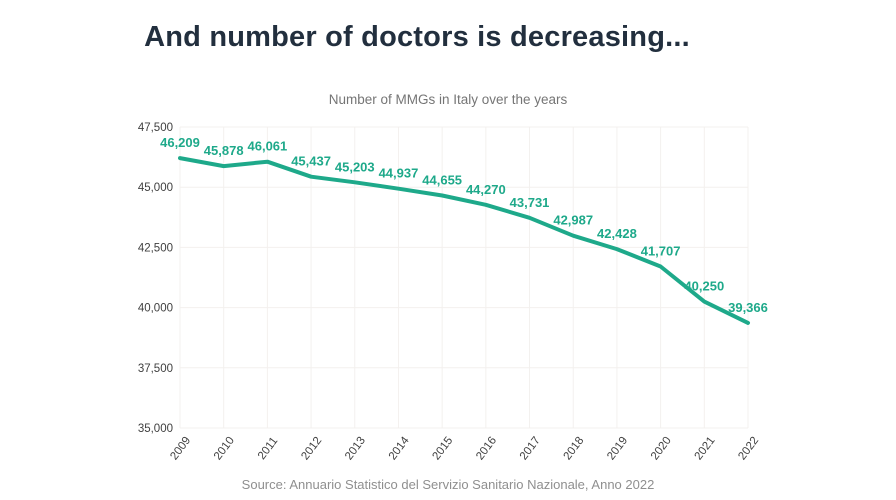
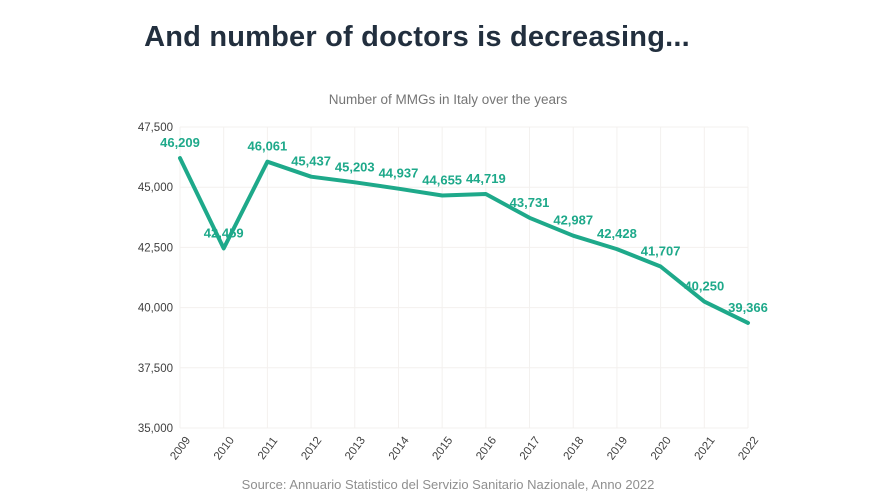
2010: 45,878 -> 42,459
2016: 44,270 -> 44,719
